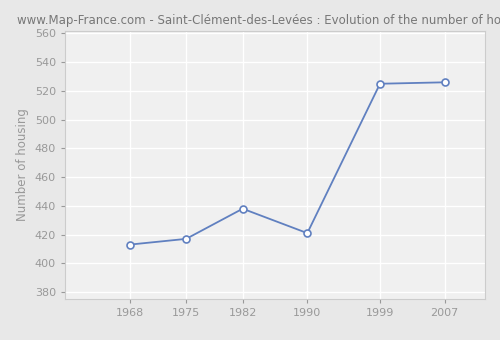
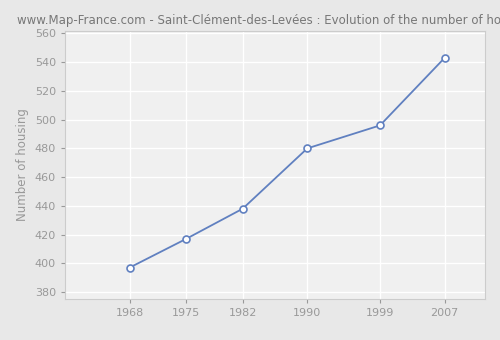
1968: 413 -> 397
1990: 421 -> 480
1999: 525 -> 496
2007: 526 -> 543
